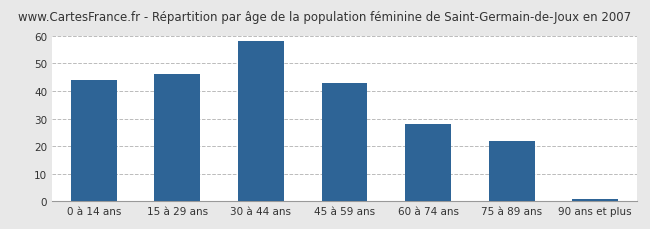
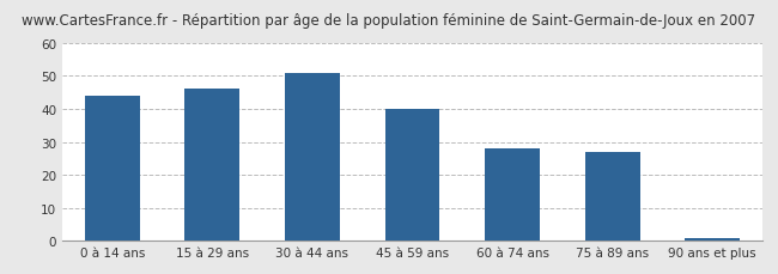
30 à 44 ans: 58 -> 51
45 à 59 ans: 43 -> 40
75 à 89 ans: 22 -> 27
